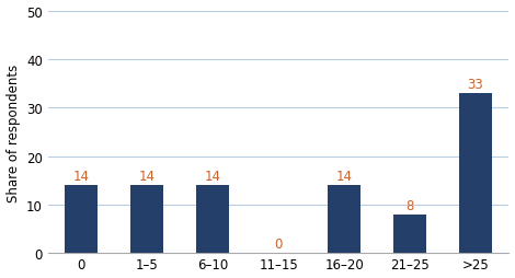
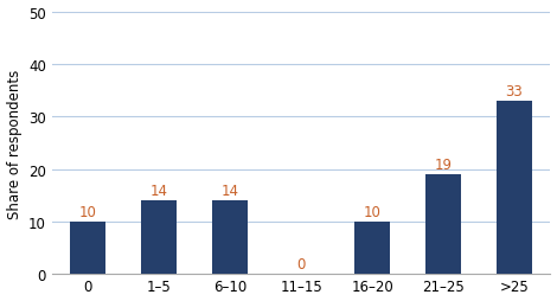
0: 14 -> 10
16–20: 14 -> 10
21–25: 8 -> 19
